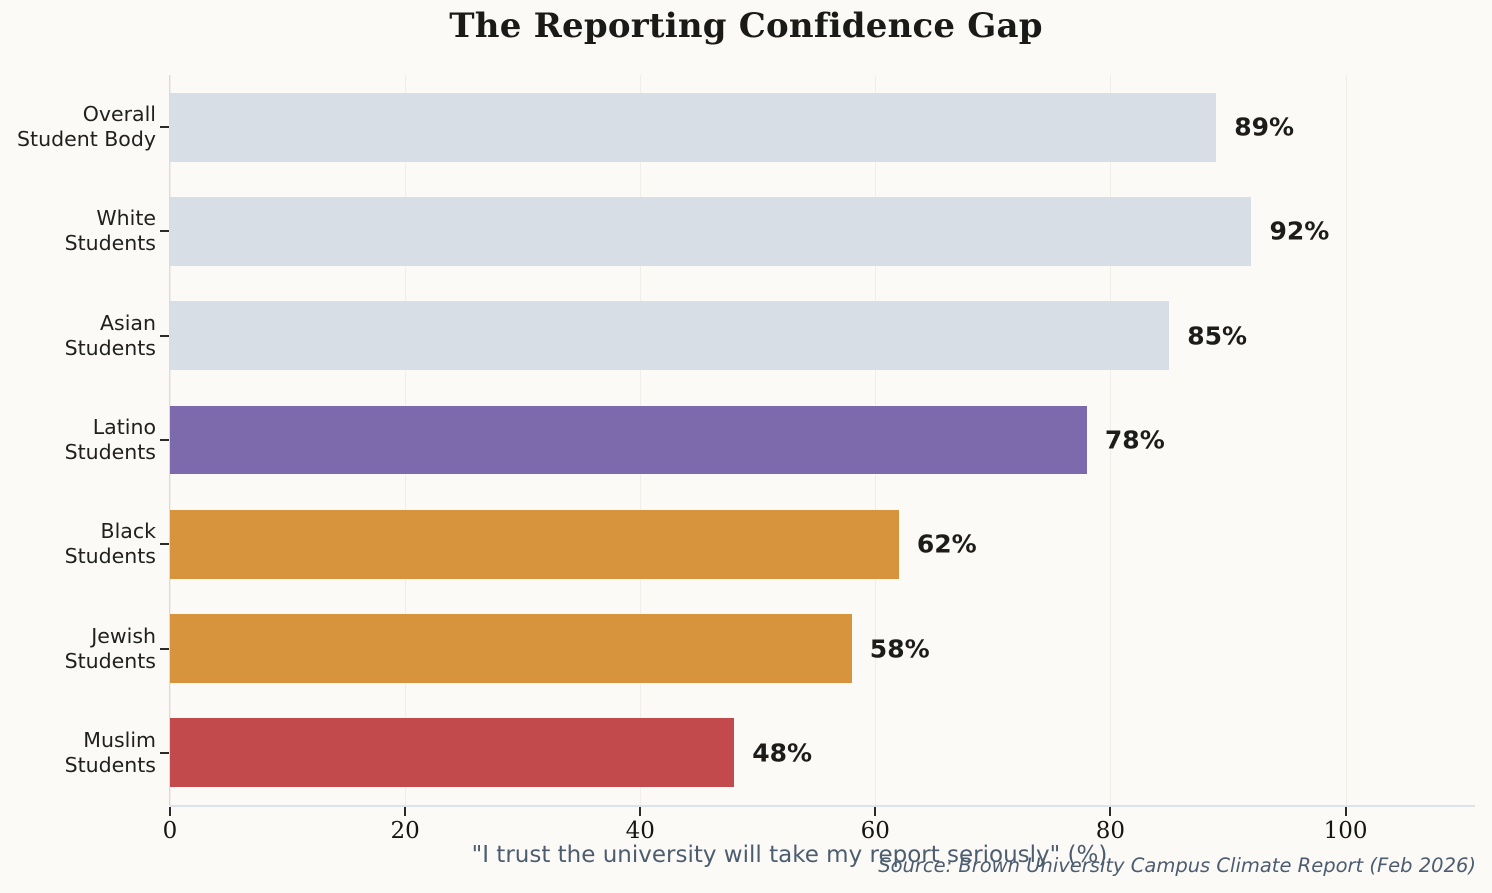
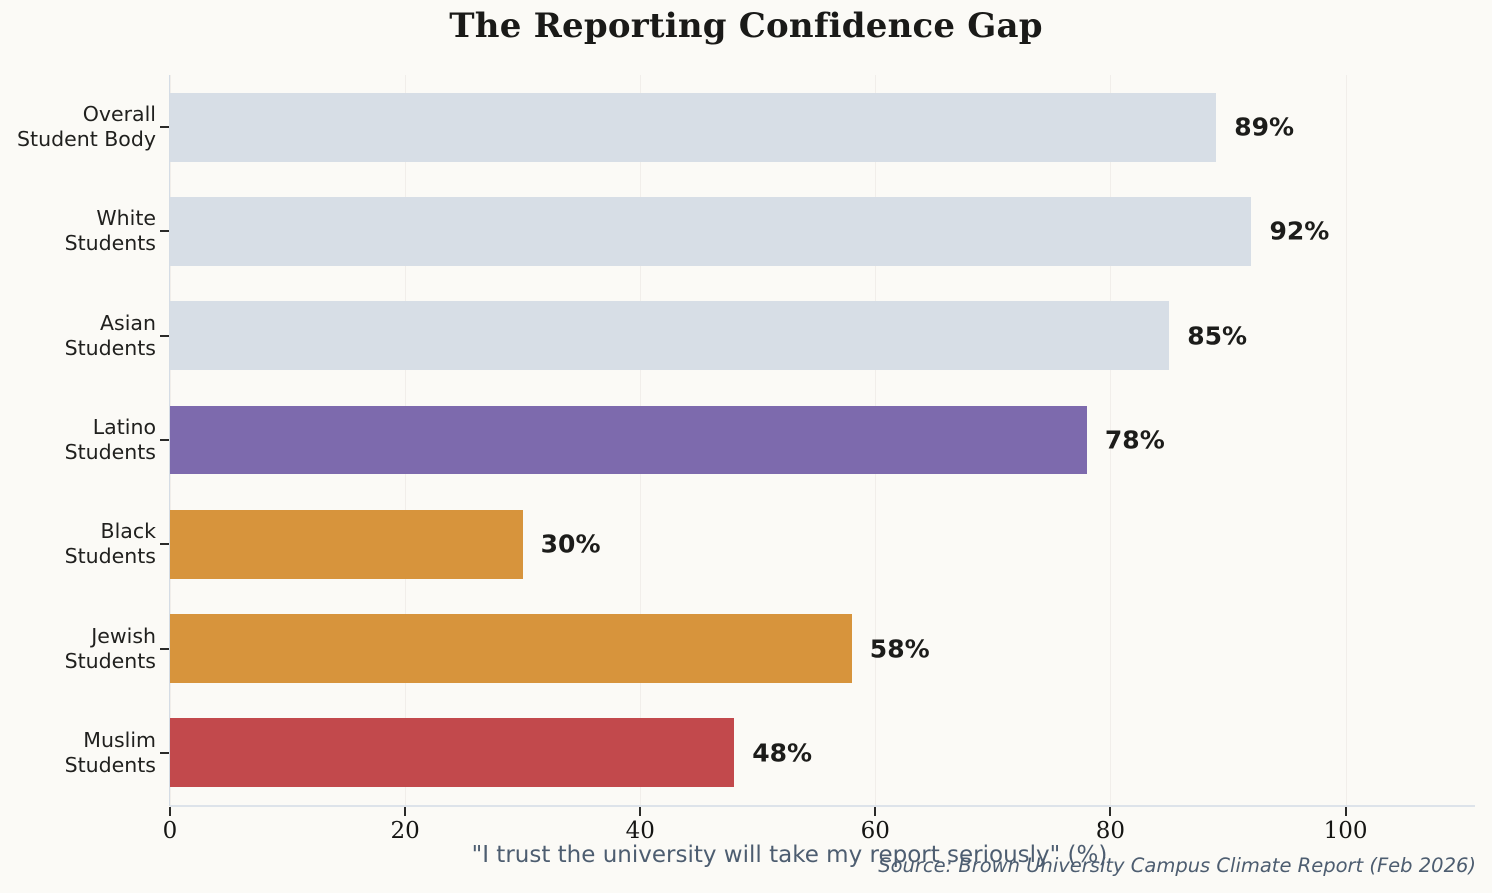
Black Students: 62% -> 30%
